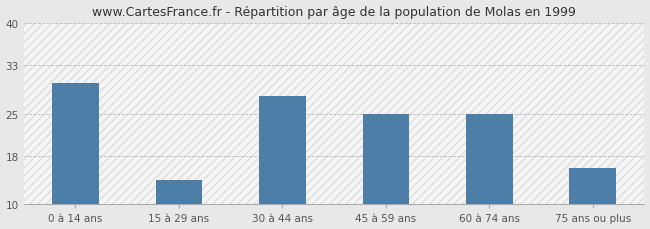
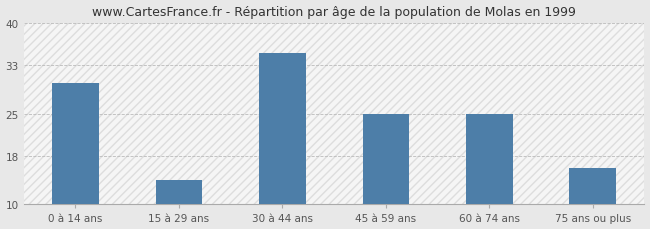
30 à 44 ans: 28 -> 35
